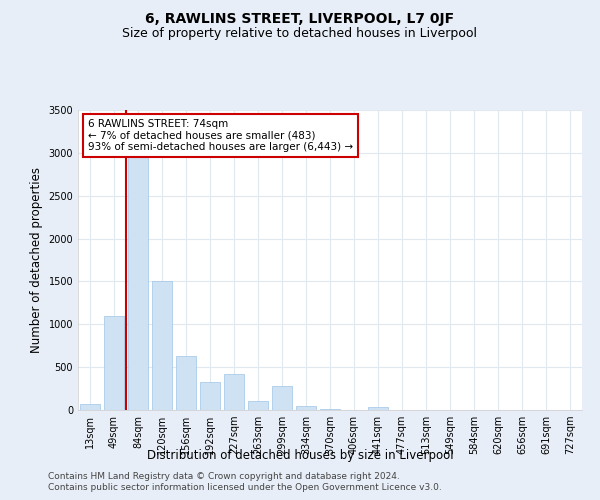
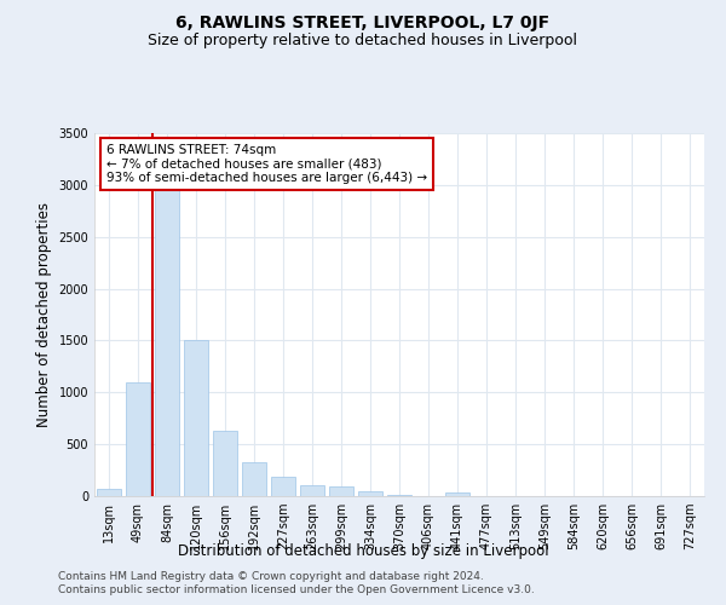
227sqm: 420 -> 180
299sqm: 280 -> 90
